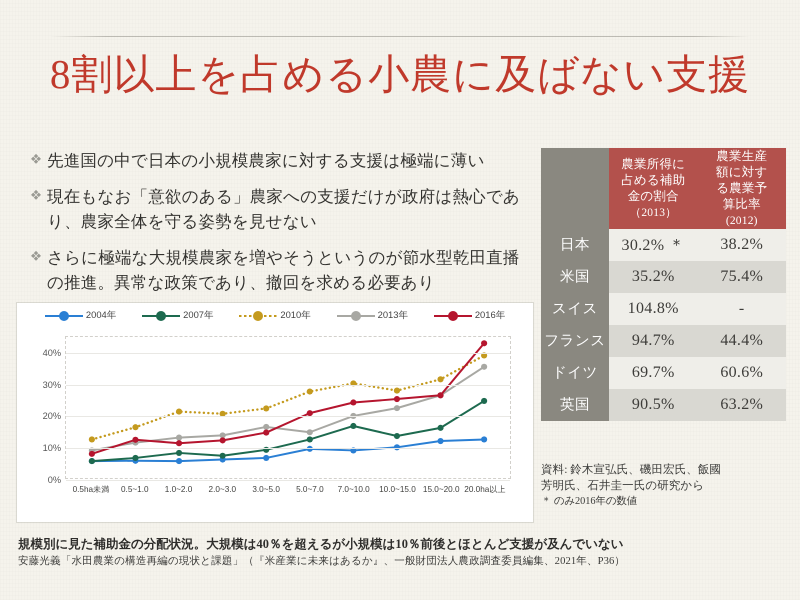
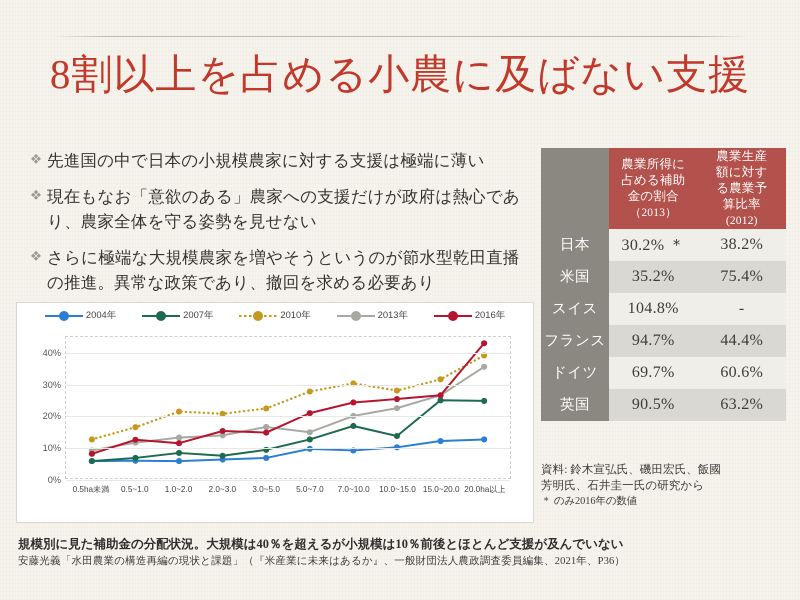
2016年/2.0~3.0: 12% -> 15%
2007年/15.0~20.0: 16% -> 25%
